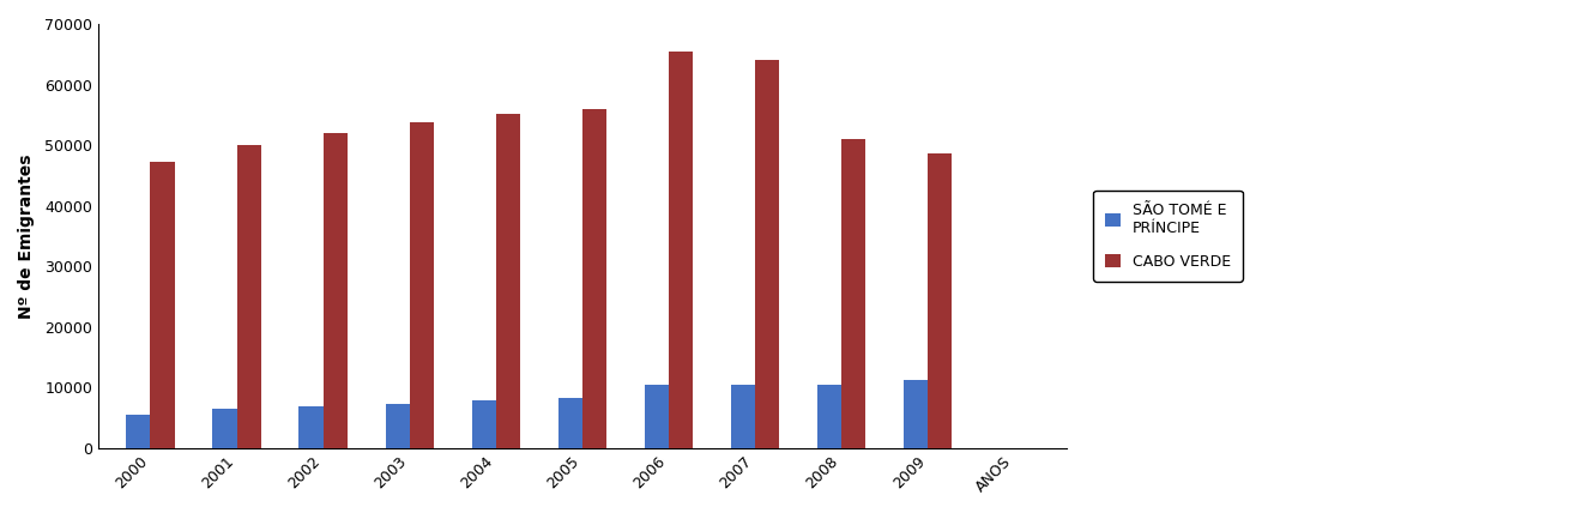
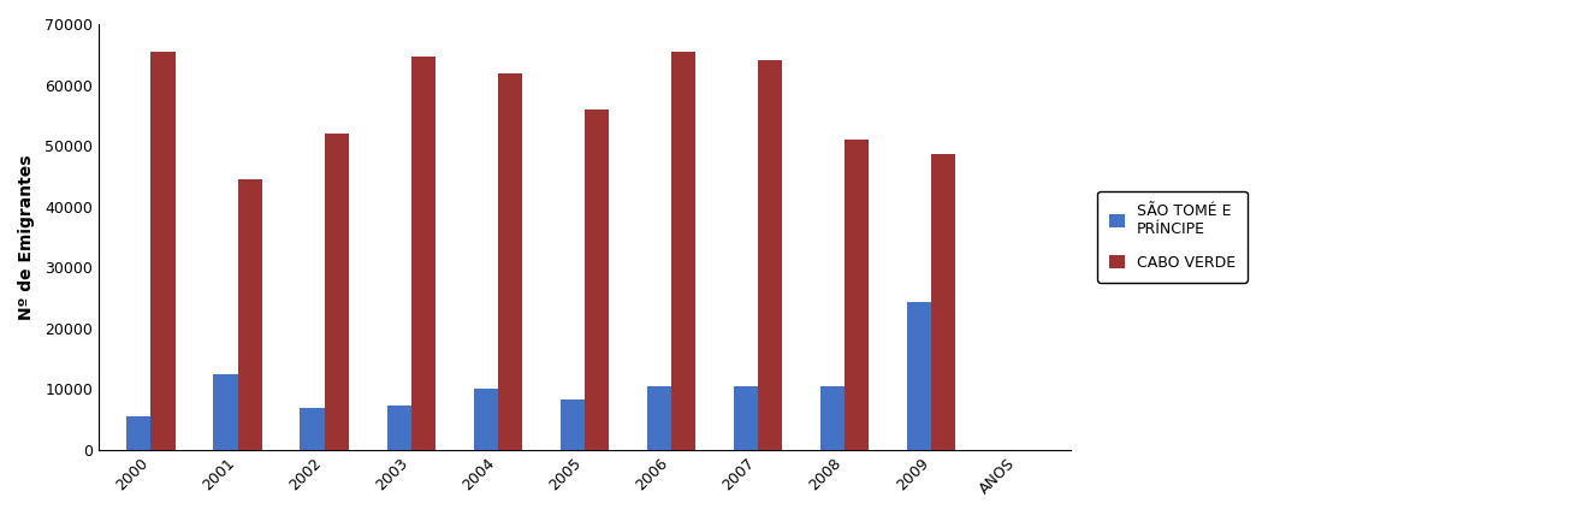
CABO VERDE/2000: 47200 -> 65400
SÃO TOMÉ E PRÍNCIPE/2001: 6500 -> 12400
CABO VERDE/2001: 50000 -> 44400
CABO VERDE/2003: 53800 -> 64600
SÃO TOMÉ E PRÍNCIPE/2004: 7900 -> 10000
CABO VERDE/2004: 55200 -> 61800
SÃO TOMÉ E PRÍNCIPE/2009: 11200 -> 24200
